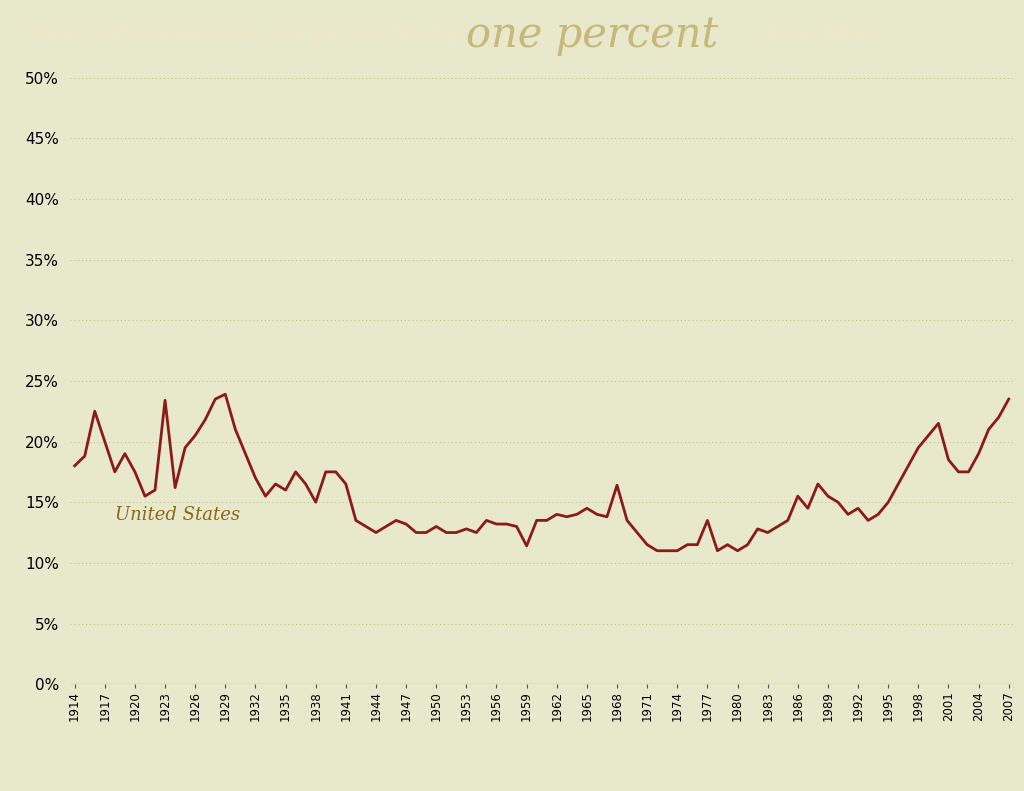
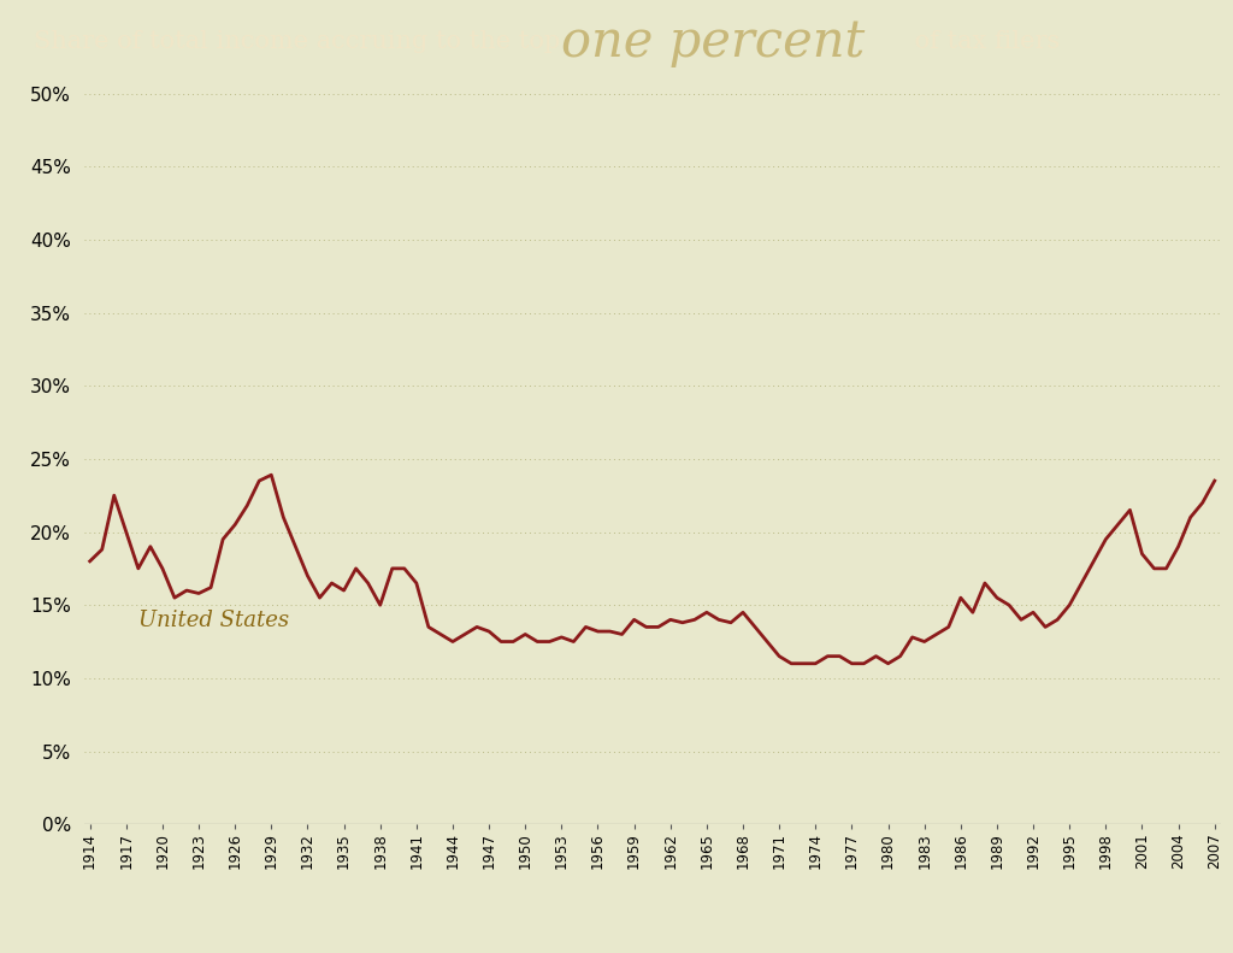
1923: 23.4% -> 15.8%
1959: 11.4% -> 14.0%
1968: 16.4% -> 14.5%
1977: 13.5% -> 11.0%
